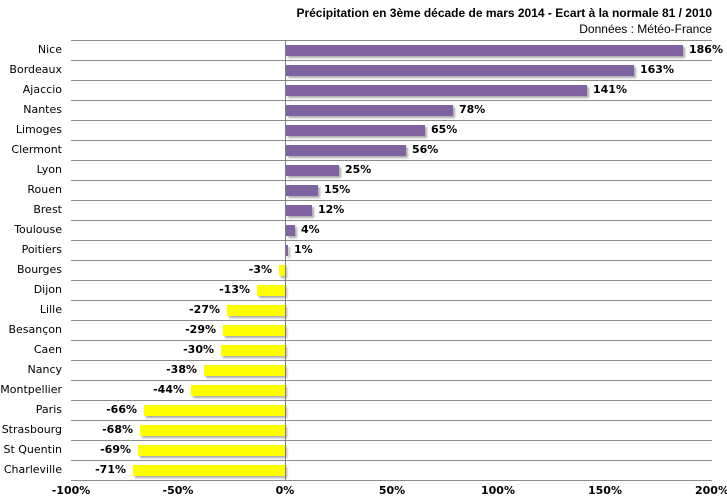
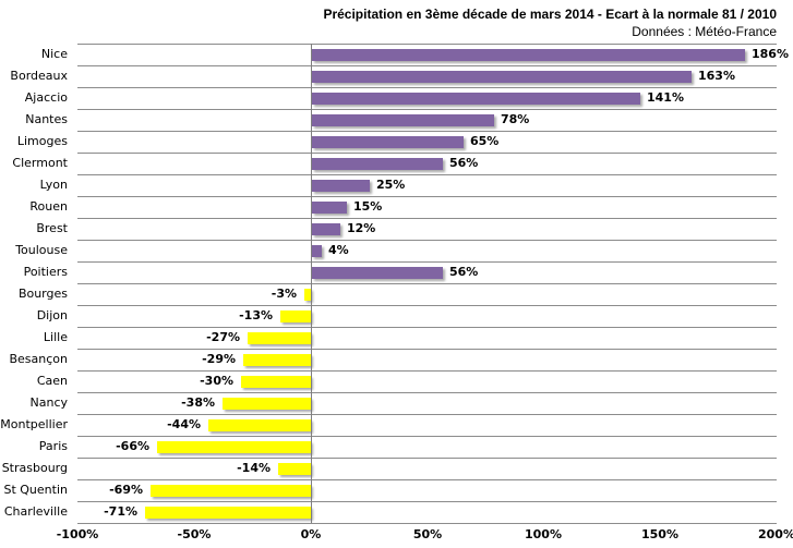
Poitiers: 1% -> 56%
Strasbourg: -68% -> -14%
